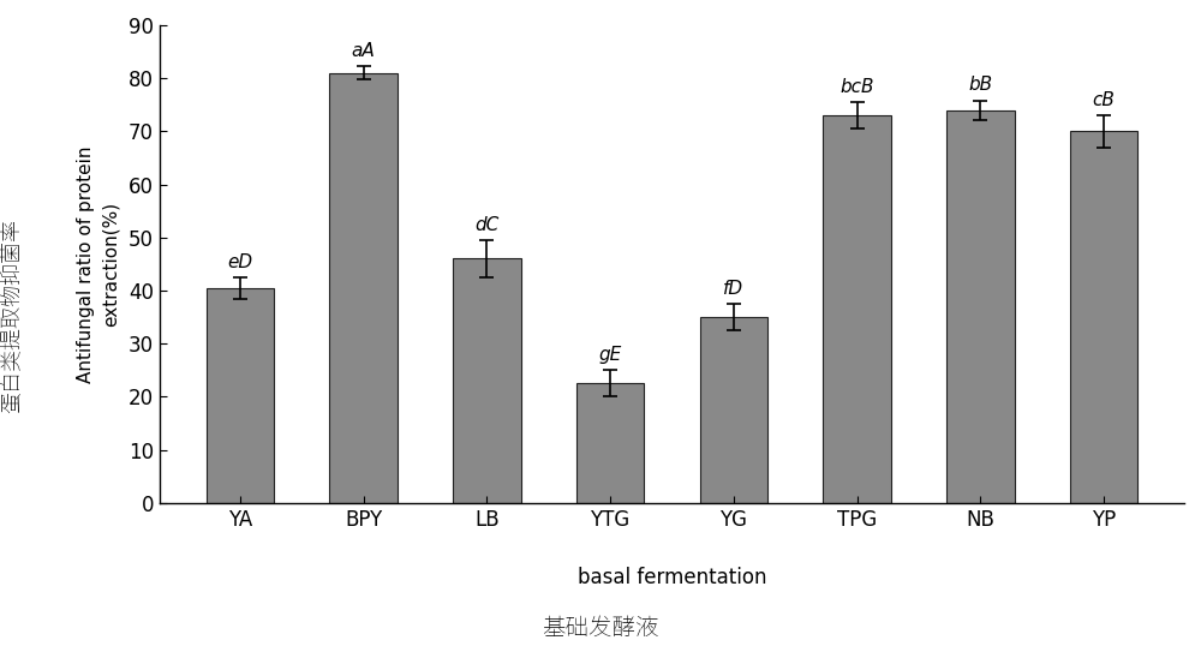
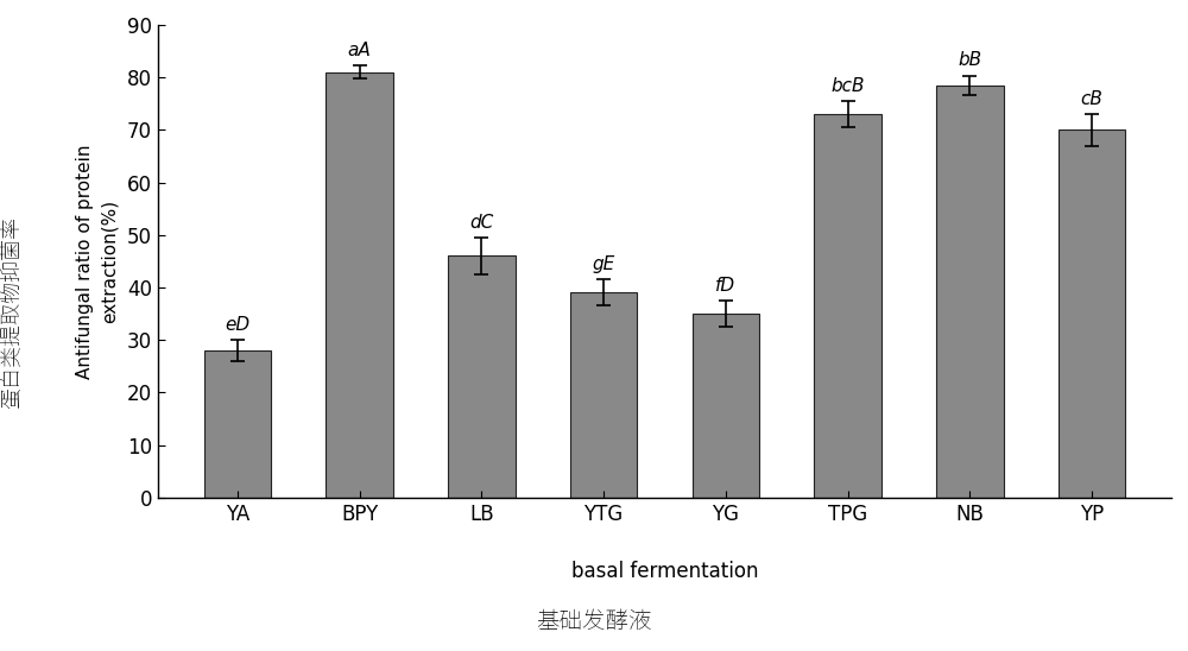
YA: 40.5 -> 28.0
YTG: 22.5 -> 39.0
NB: 74.0 -> 78.5
